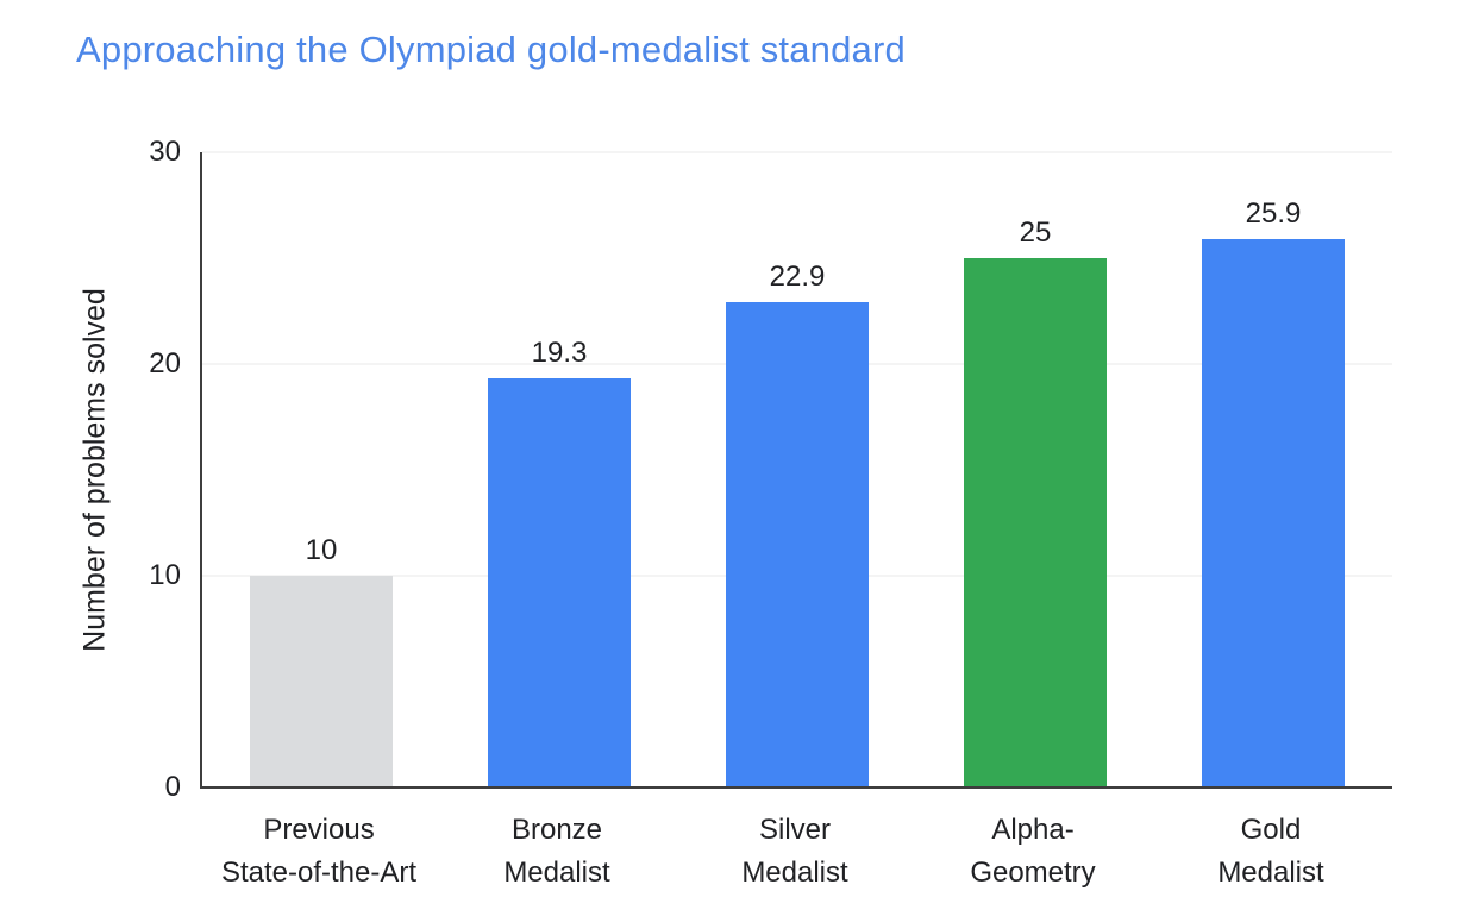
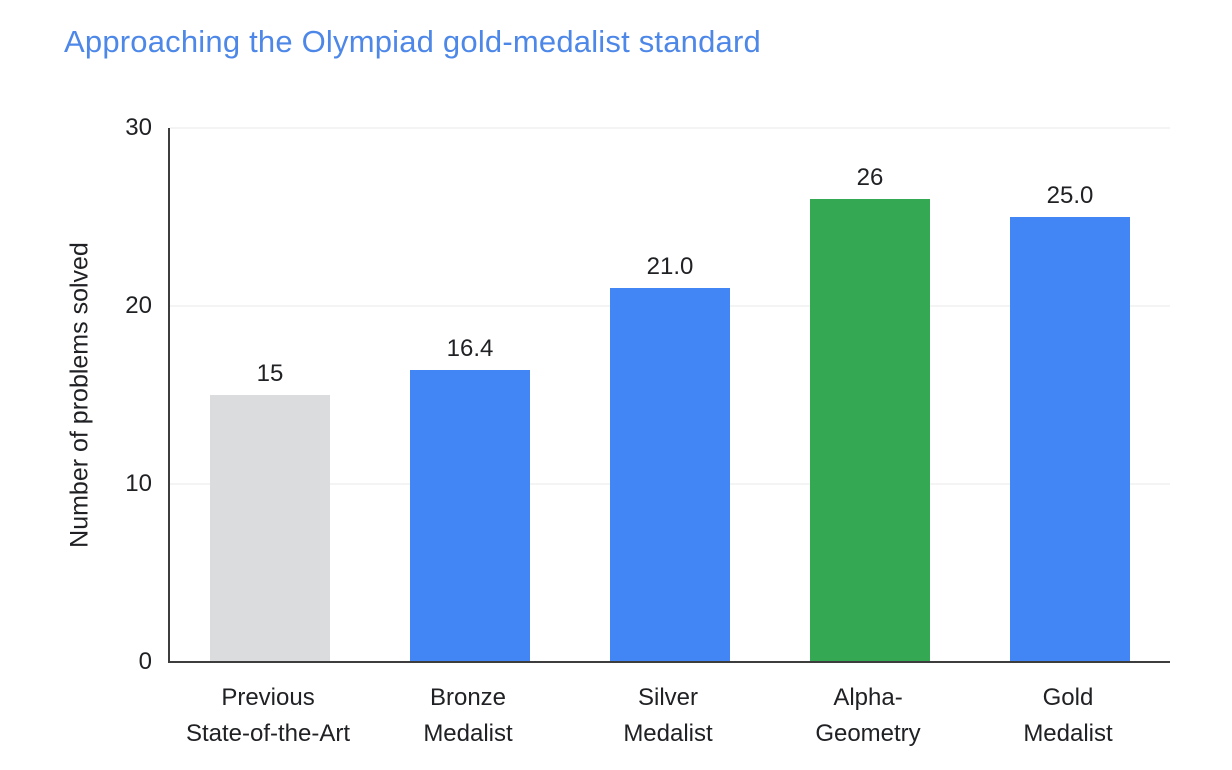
Previous State-of-the-Art: 10 -> 15
Bronze Medalist: 19.3 -> 16.4
Silver Medalist: 22.9 -> 21.0
Alpha- Geometry: 25 -> 26
Gold Medalist: 25.9 -> 25.0
